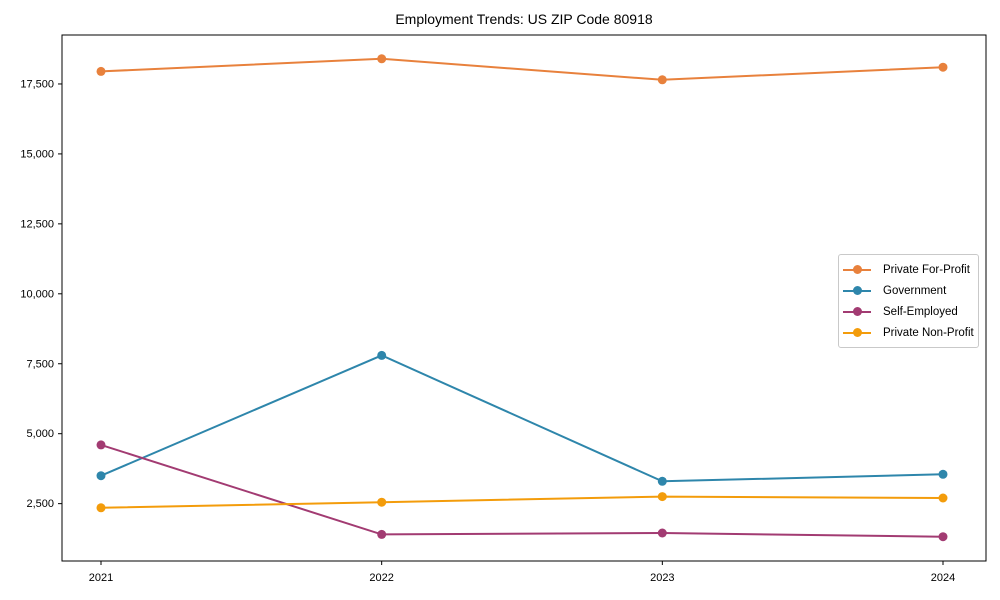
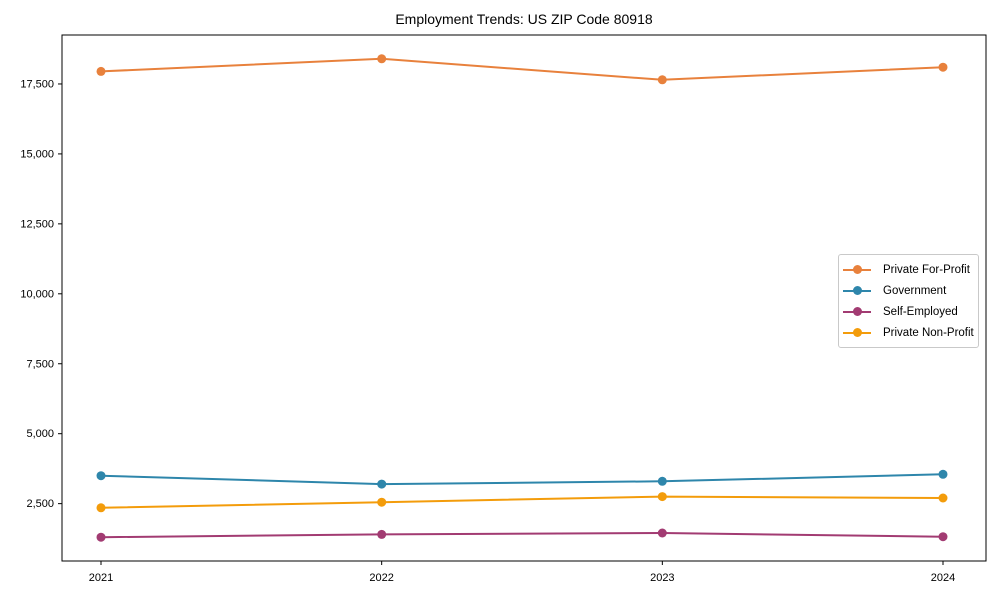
Self-Employed/2021: 4600 -> 1300
Government/2022: 7800 -> 3200
